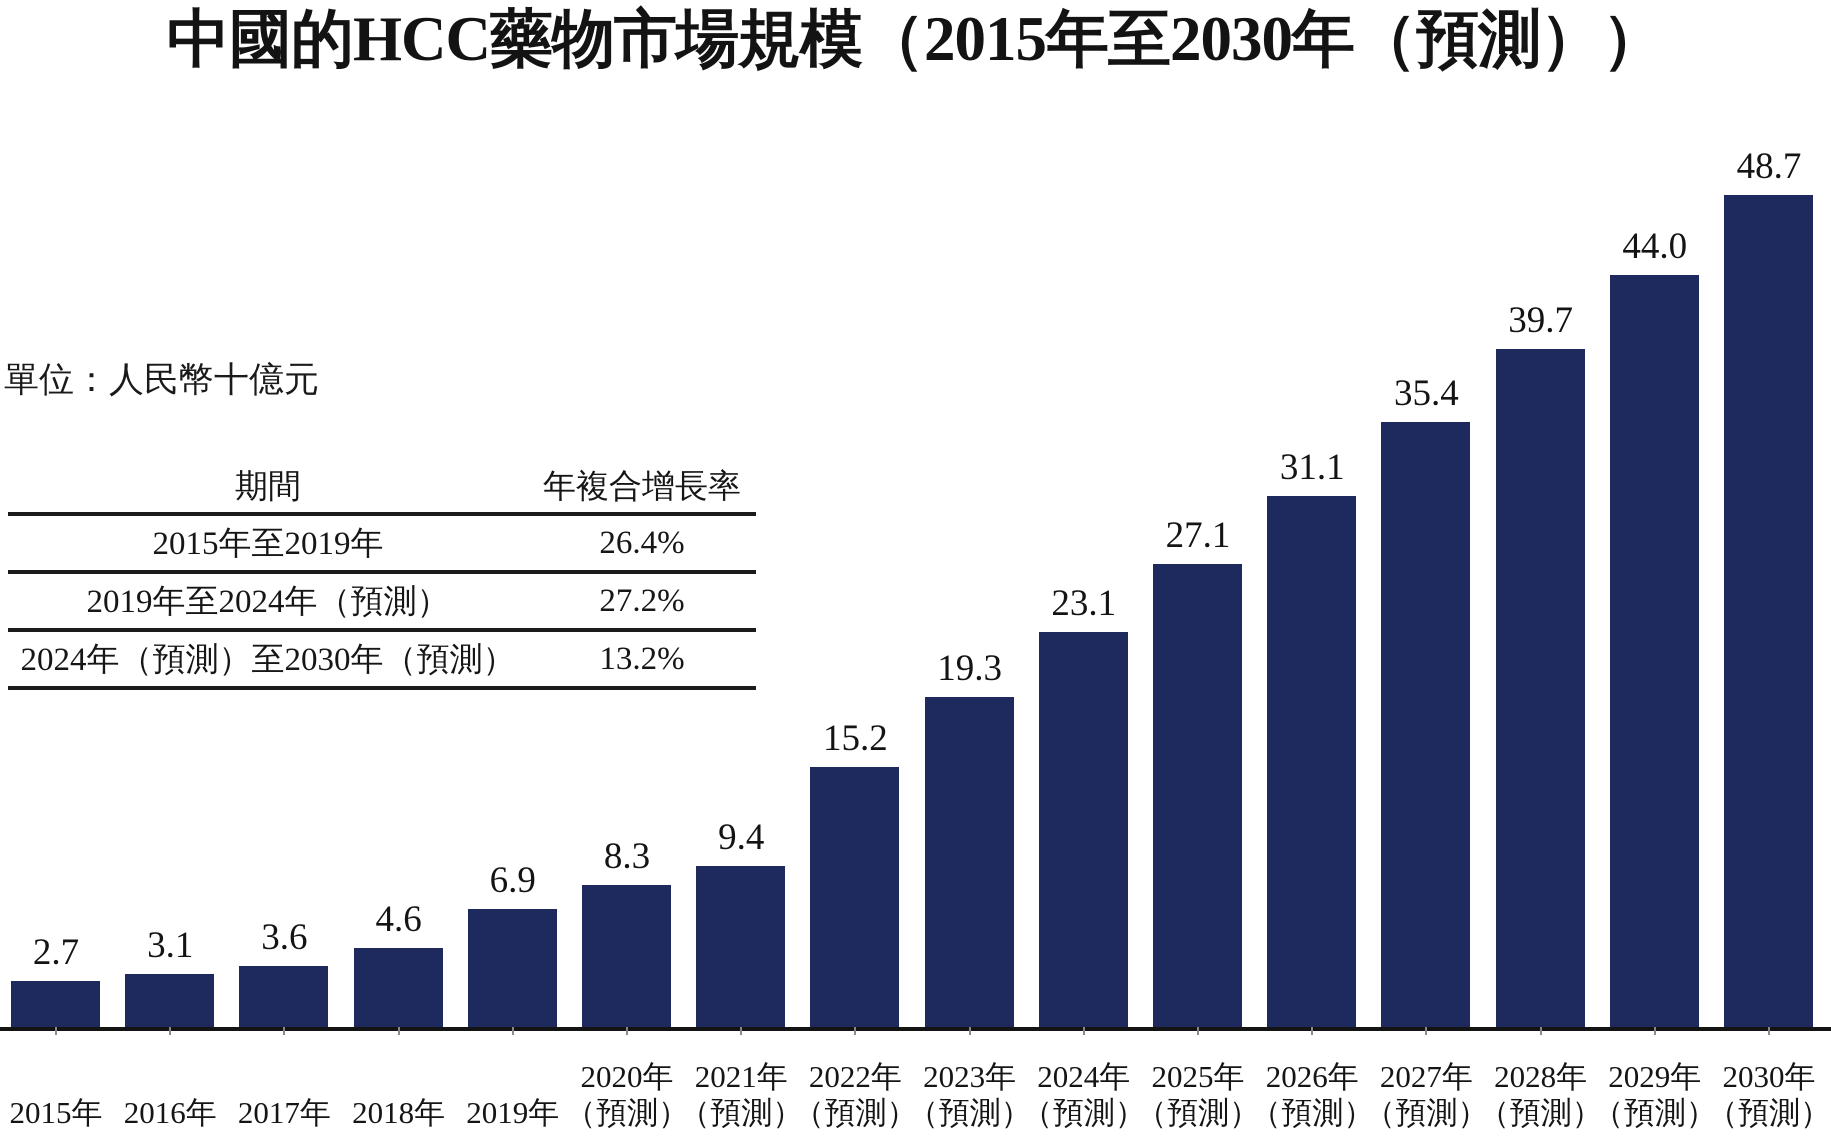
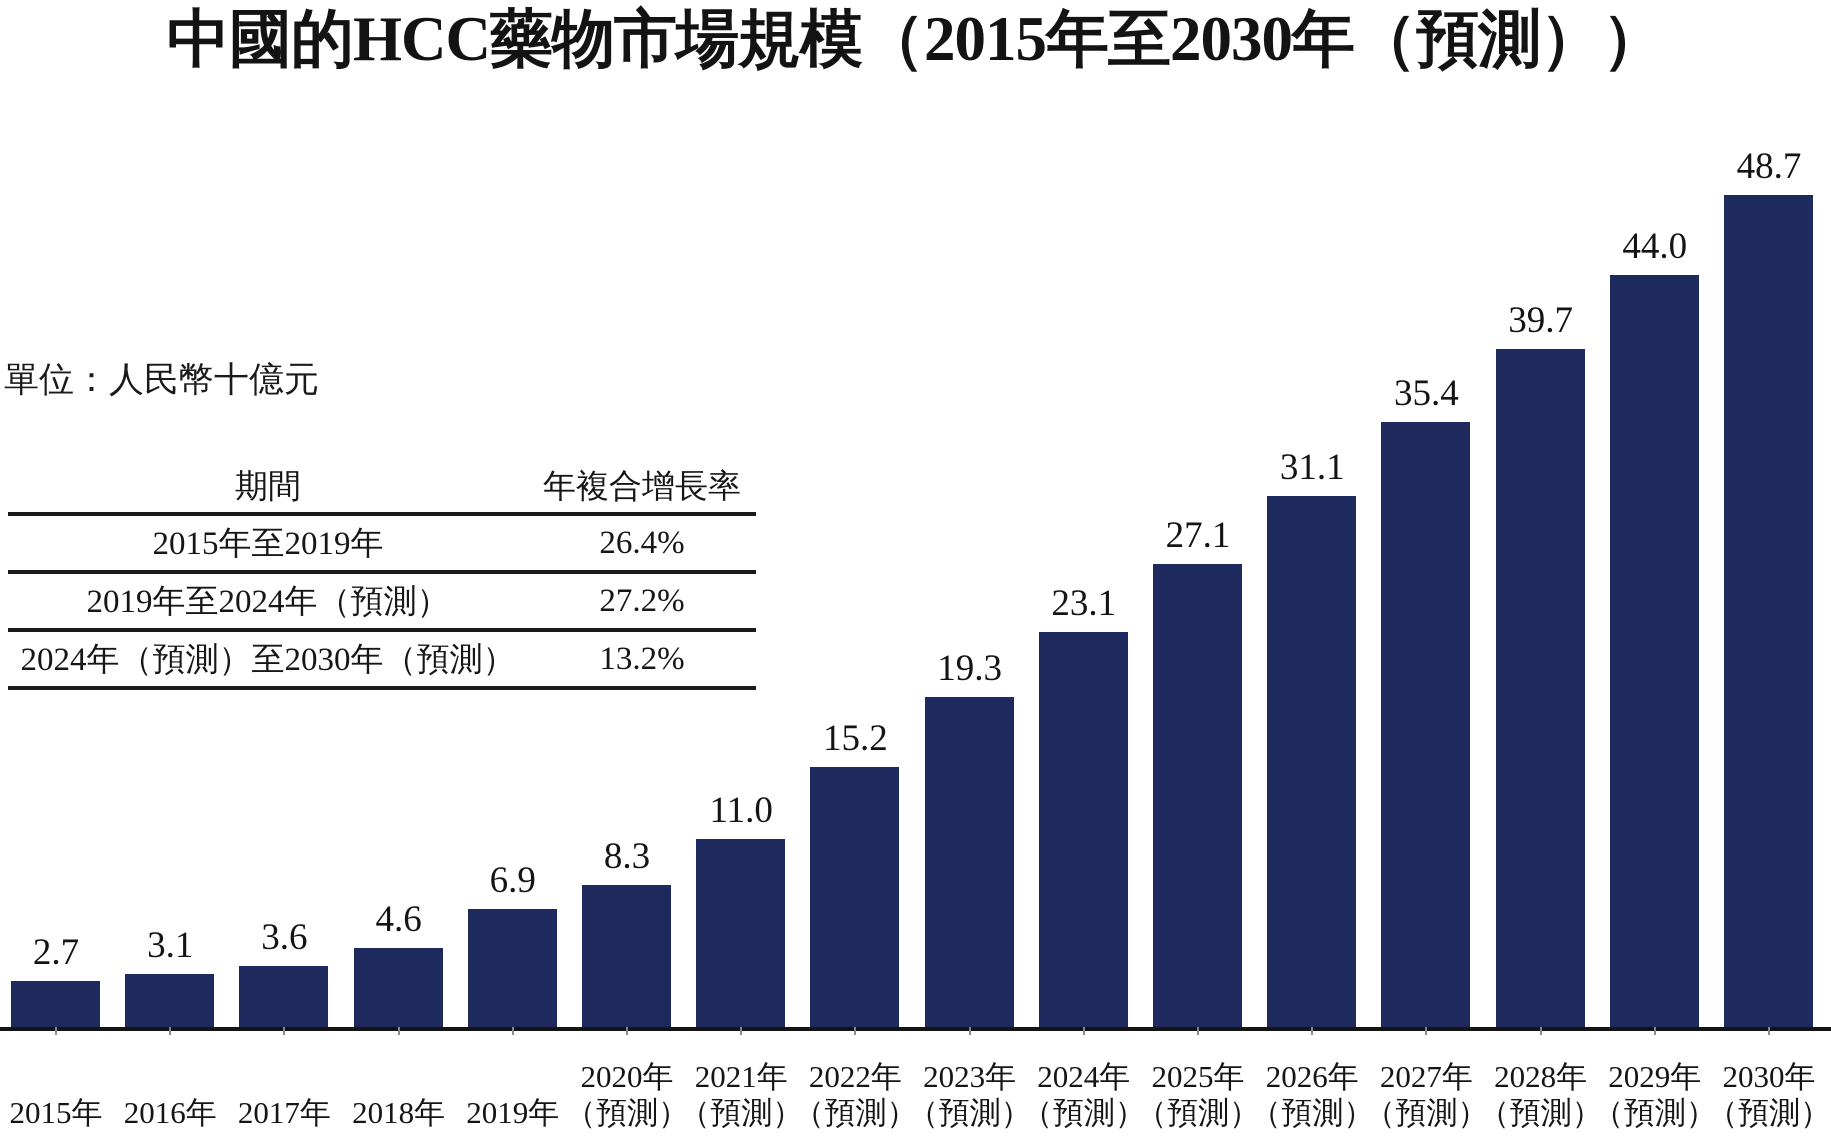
2021年（預測）: 9.4 -> 11.0
